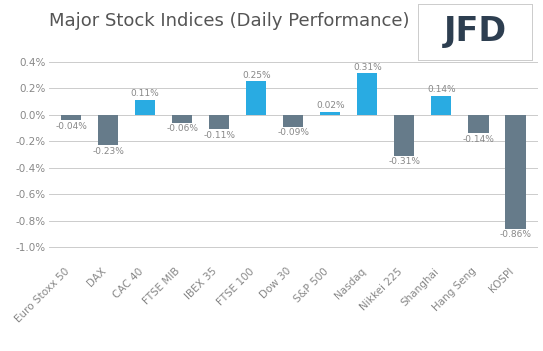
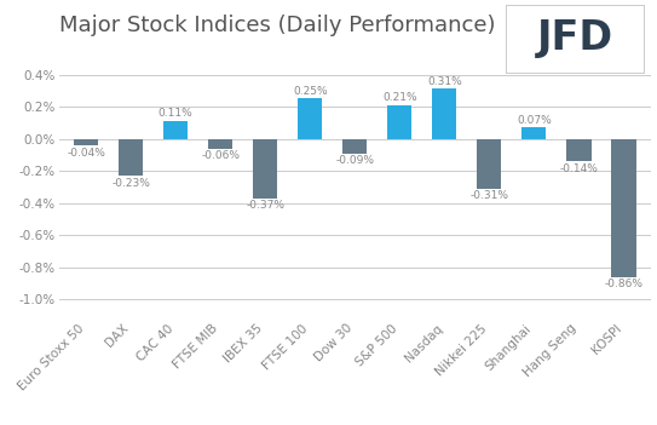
IBEX 35: -0.11% -> -0.37%
S&P 500: 0.02% -> 0.21%
Shanghai: 0.14% -> 0.07%
